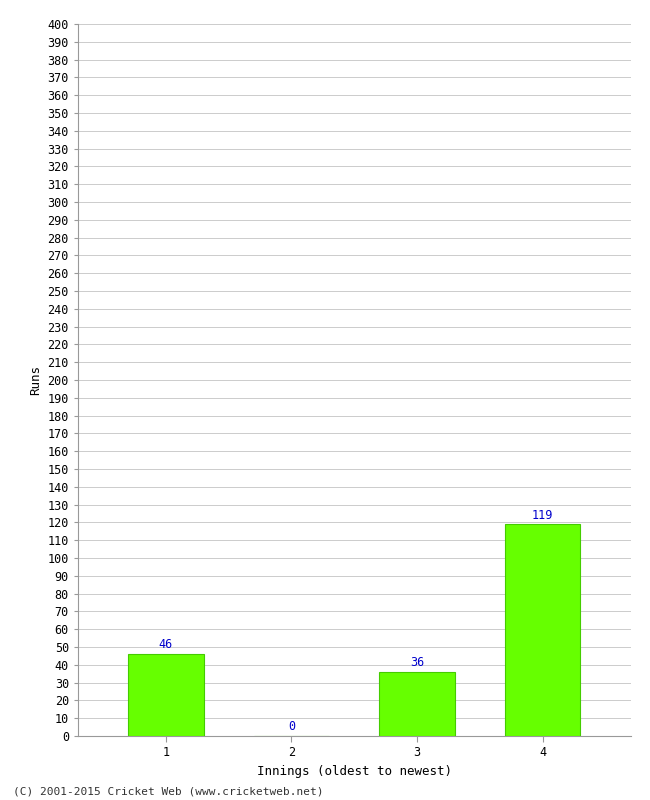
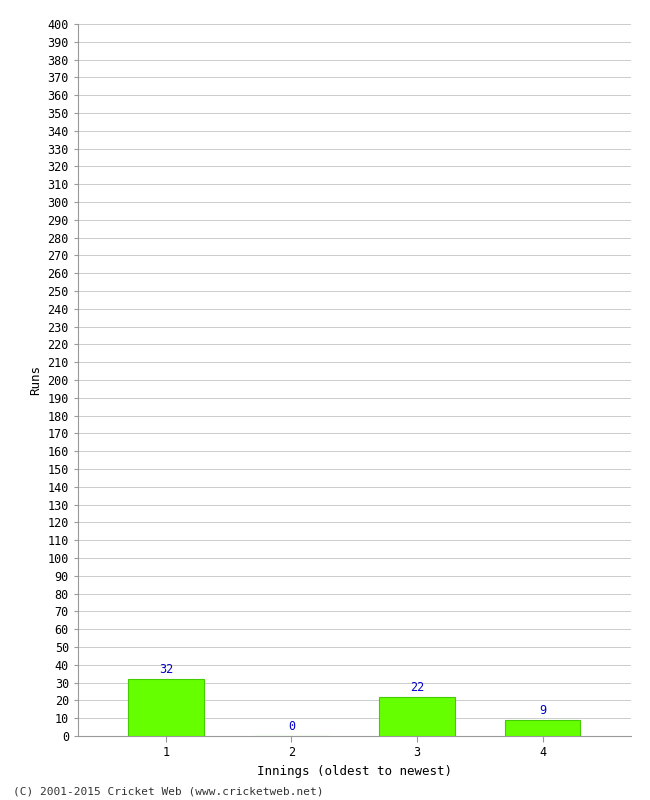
1: 46 -> 32
3: 36 -> 22
4: 119 -> 9
